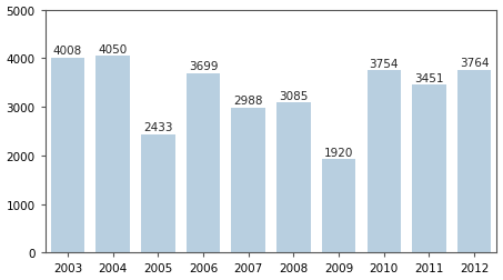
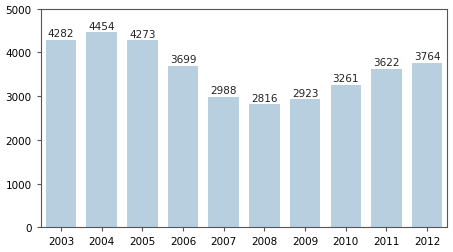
2003: 4008 -> 4282
2004: 4050 -> 4454
2005: 2433 -> 4273
2008: 3085 -> 2816
2009: 1920 -> 2923
2010: 3754 -> 3261
2011: 3451 -> 3622
